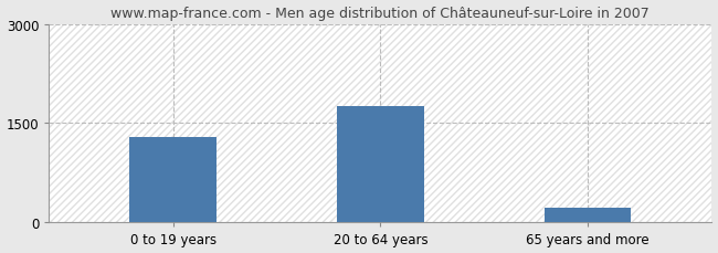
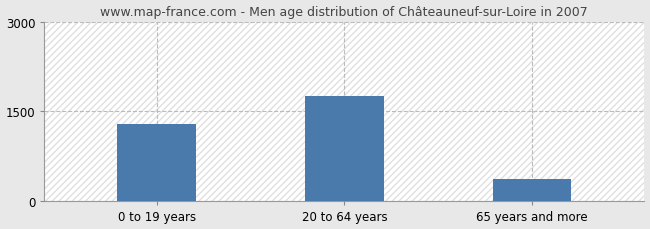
65 years and more: 220 -> 380
